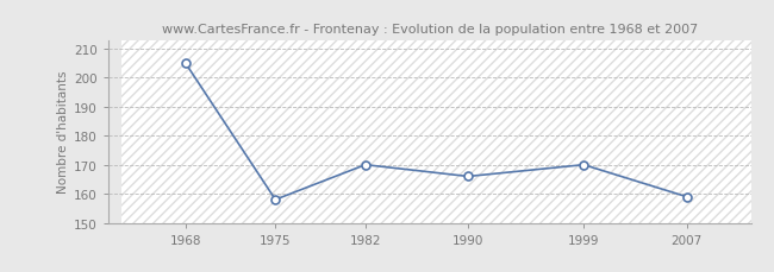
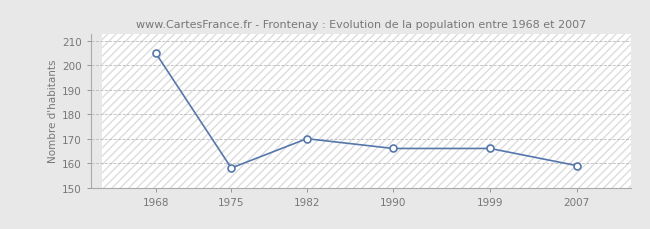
1999: 170 -> 166
